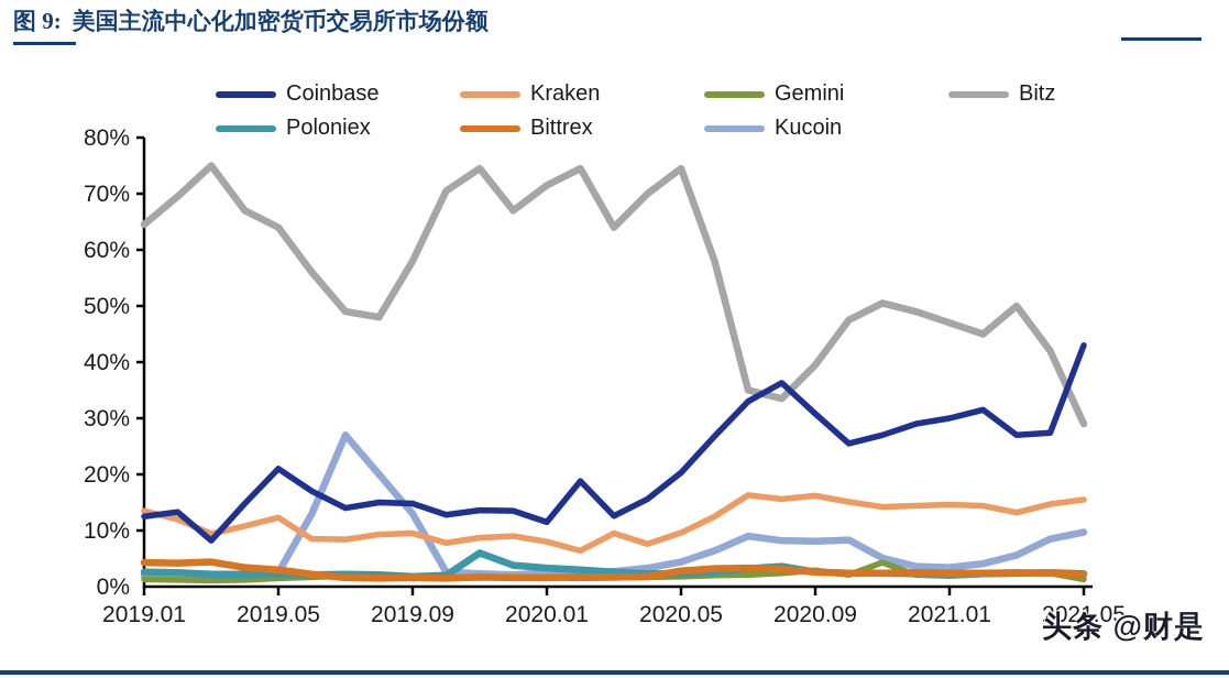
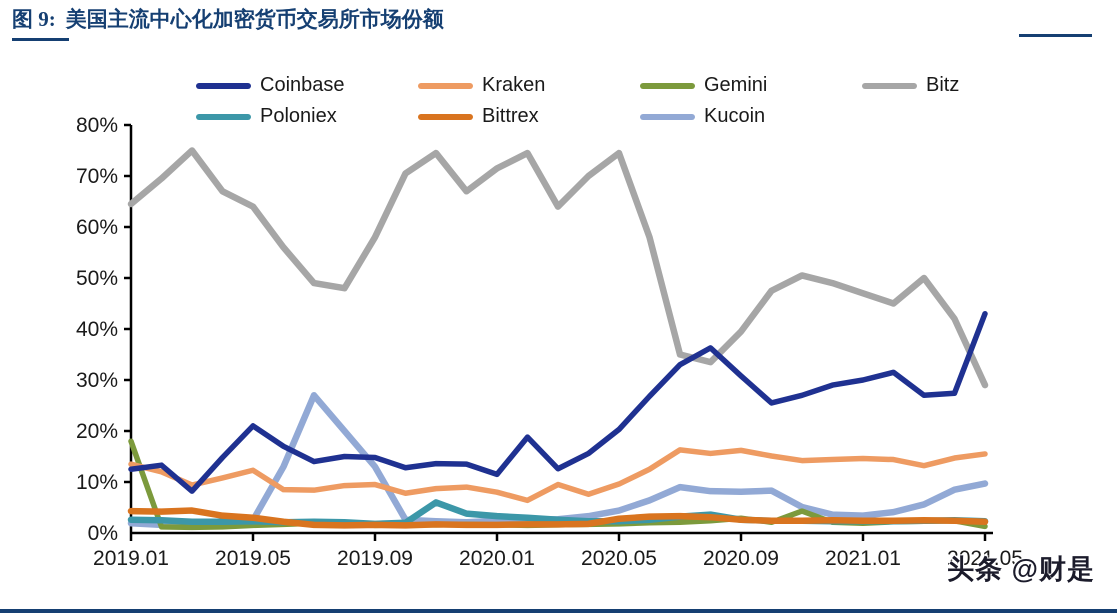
Gemini/2019.01: 1% -> 18%
